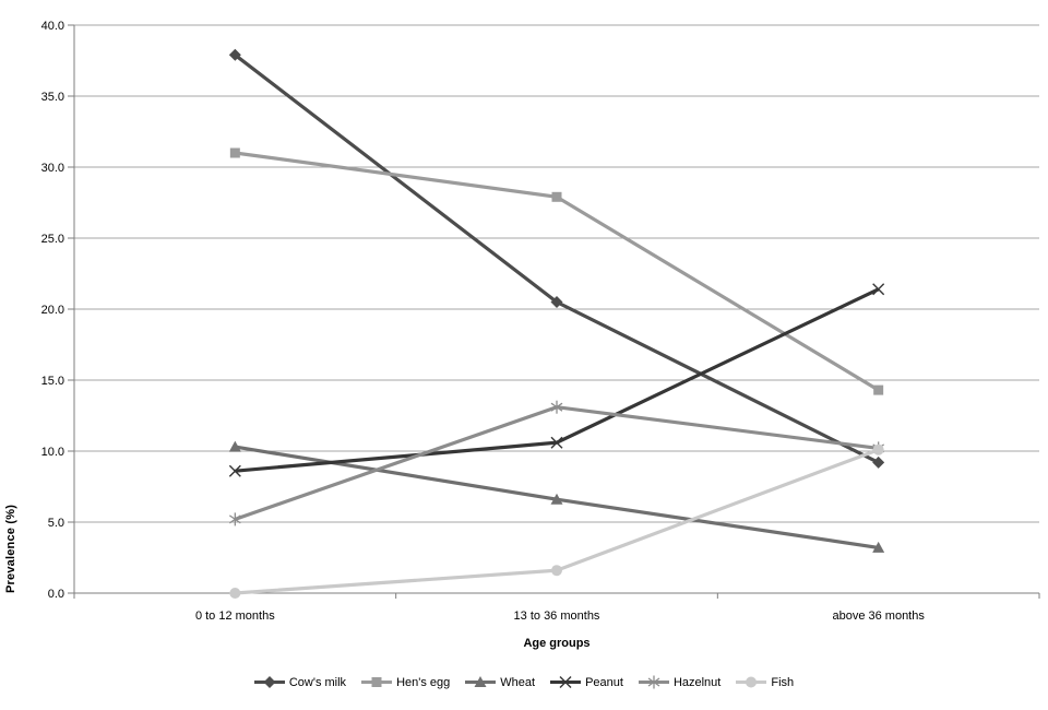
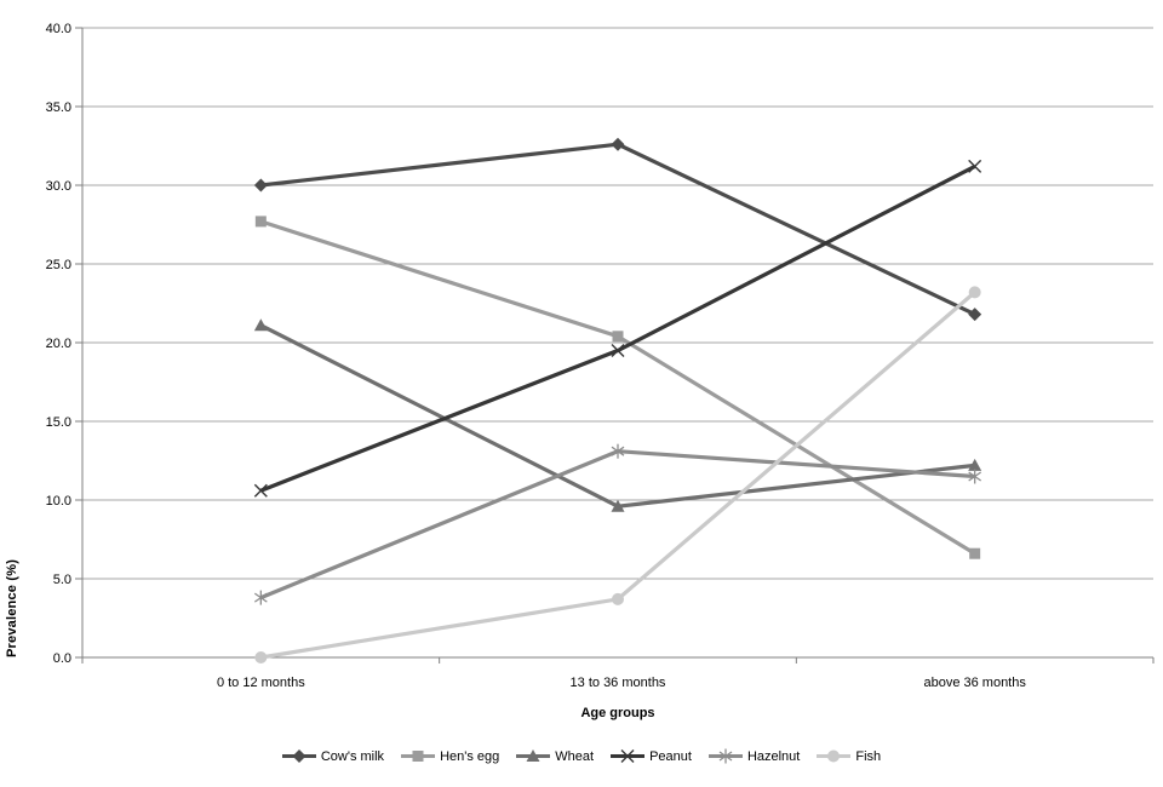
Cow's milk/0 to 12 months: 37.9 -> 30.0
Hen's egg/0 to 12 months: 31.0 -> 27.7
Wheat/0 to 12 months: 10.3 -> 21.1
Peanut/0 to 12 months: 8.6 -> 10.6
Hazelnut/0 to 12 months: 5.2 -> 3.8
Cow's milk/13 to 36 months: 20.5 -> 32.6
Hen's egg/13 to 36 months: 27.9 -> 20.4
Wheat/13 to 36 months: 6.6 -> 9.6
Peanut/13 to 36 months: 10.6 -> 19.5
Fish/13 to 36 months: 1.6 -> 3.7
Cow's milk/above 36 months: 9.2 -> 21.8
Hen's egg/above 36 months: 14.3 -> 6.6
Wheat/above 36 months: 3.2 -> 12.2
Peanut/above 36 months: 21.4 -> 31.2
Hazelnut/above 36 months: 10.2 -> 11.5
Fish/above 36 months: 10.1 -> 23.2
